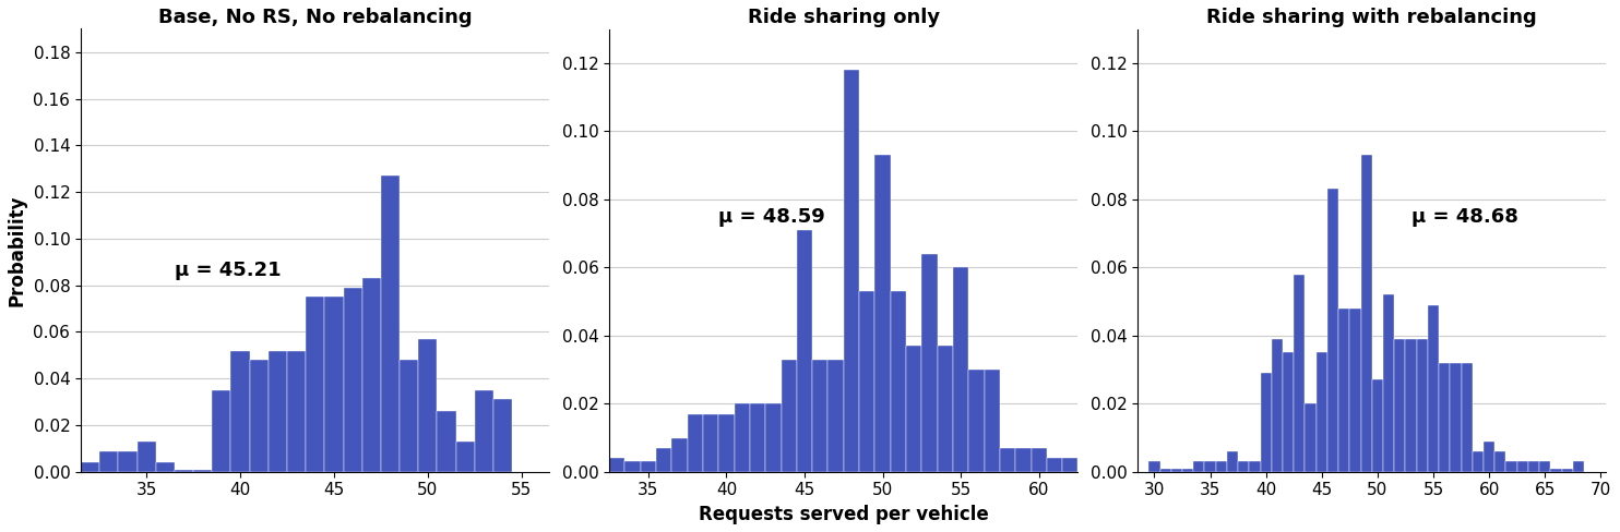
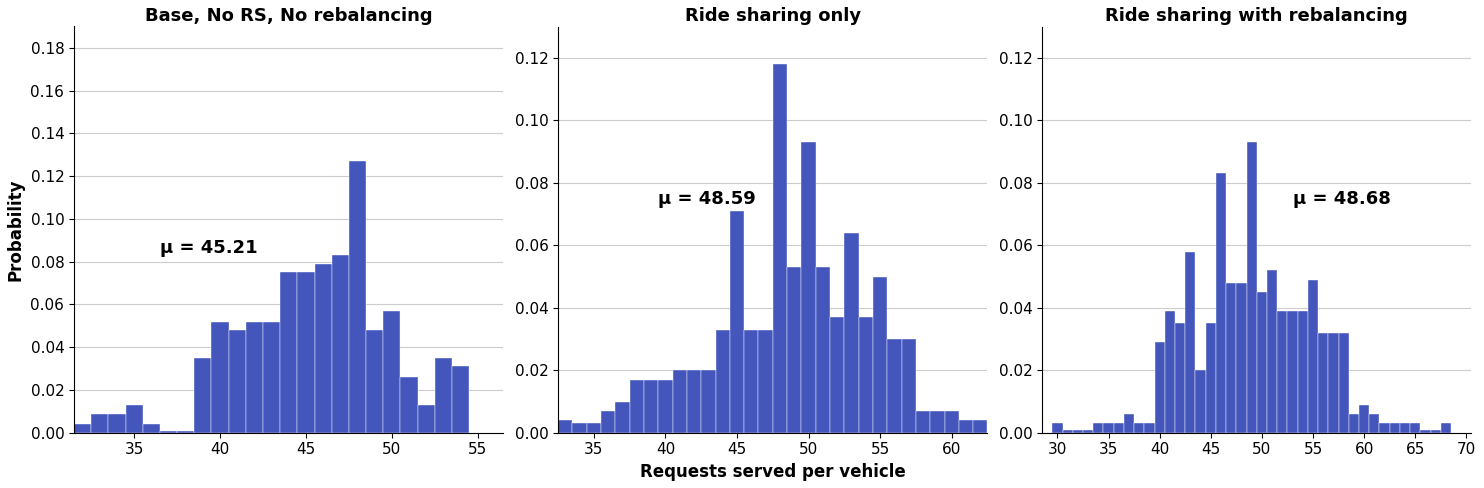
Ride sharing only/55: 0.060 -> 0.050
Ride sharing with rebalancing/50: 0.027 -> 0.045
